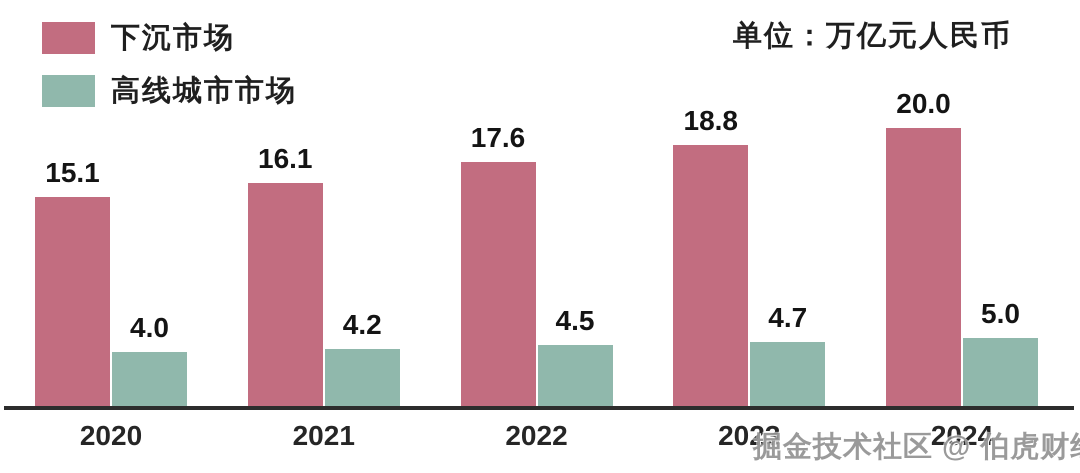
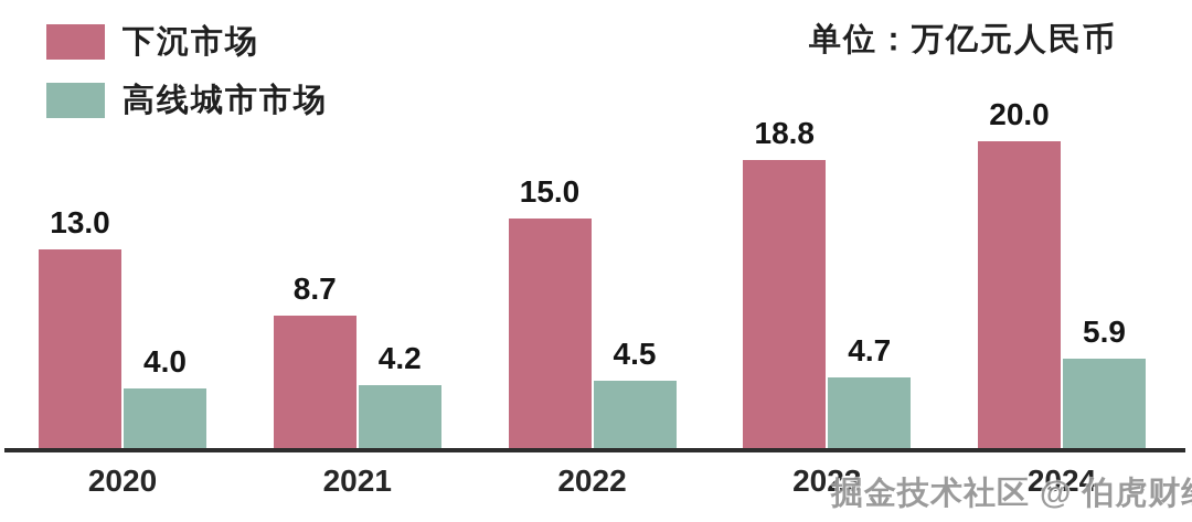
下沉市场/2020: 15.1 -> 13.0
下沉市场/2021: 16.1 -> 8.7
下沉市场/2022: 17.6 -> 15.0
高线城市市场/2024: 5.0 -> 5.9
